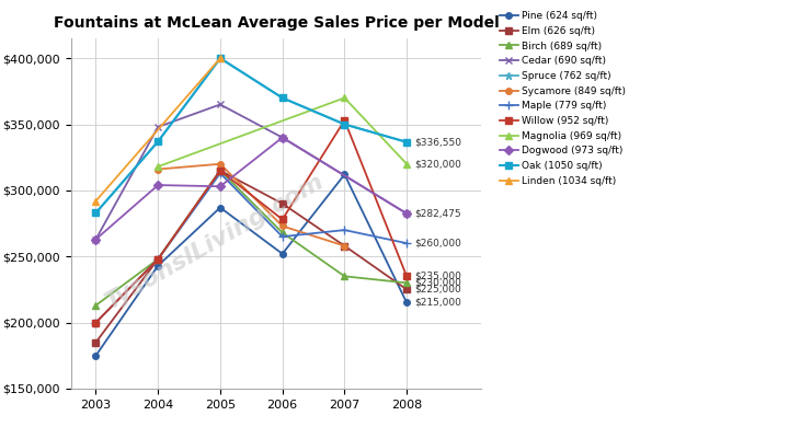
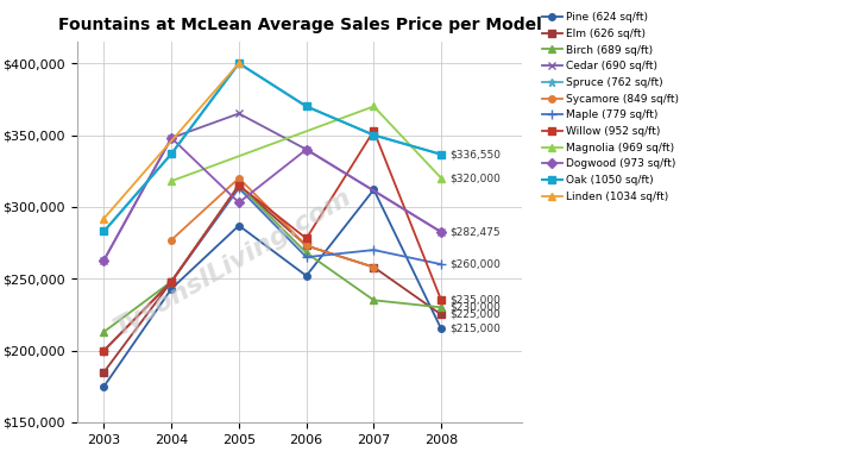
Sycamore (849 sq/ft)/2004: $316,000 -> $277,000
Dogwood (973 sq/ft)/2004: $304,000 -> $348,000
Elm (626 sq/ft)/2006: $290,000 -> $273,000
